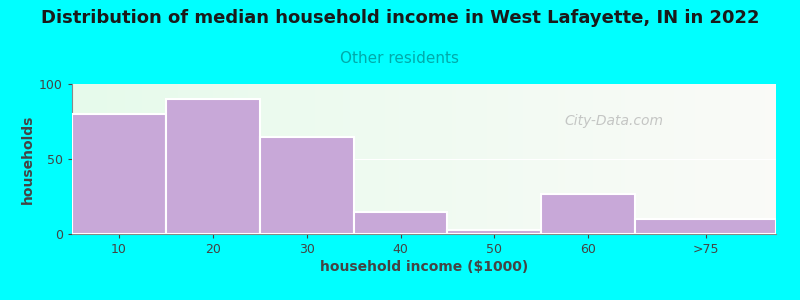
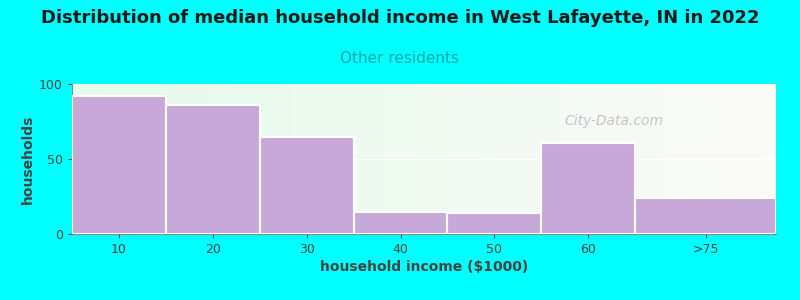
10: 80 -> 92
20: 90 -> 86
50: 3 -> 14
60: 27 -> 61
>75: 10 -> 24
